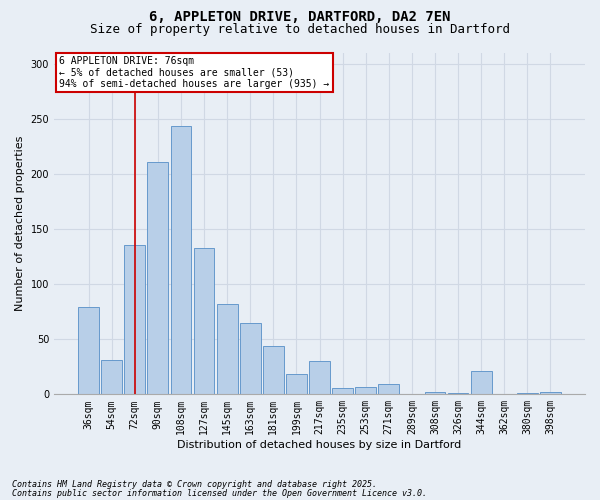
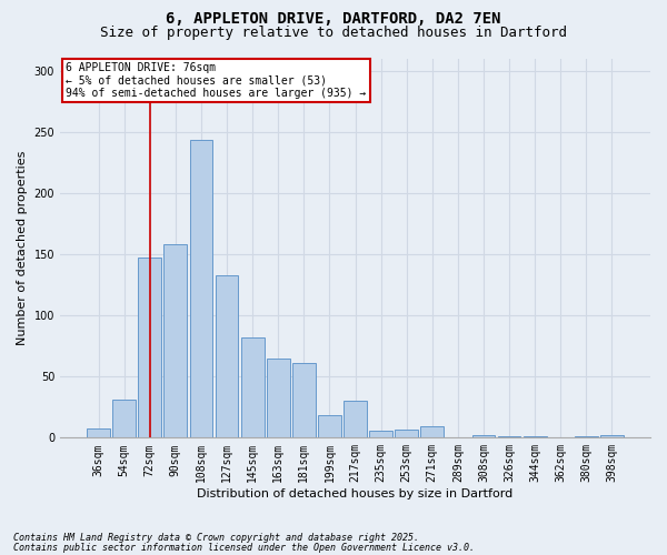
36sqm: 79 -> 8
72sqm: 135 -> 147
90sqm: 211 -> 158
181sqm: 44 -> 61
344sqm: 21 -> 1
